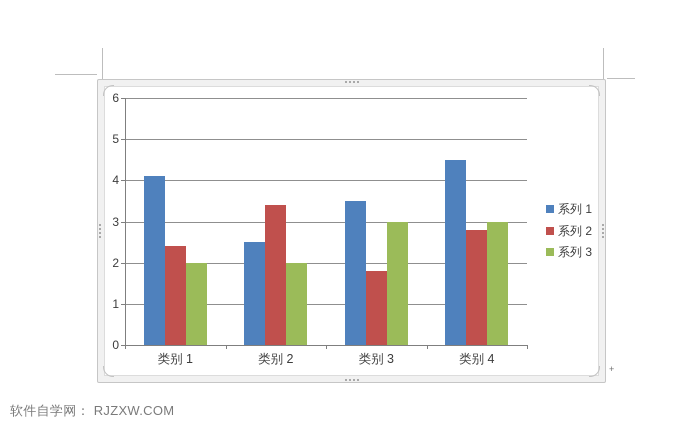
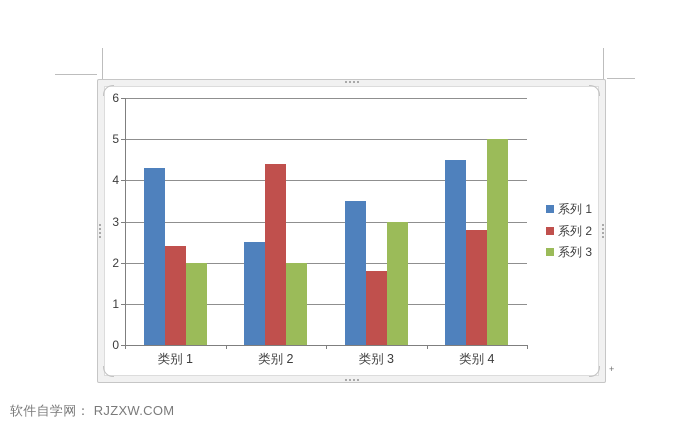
系列 1/类别 1: 4.1 -> 4.3
系列 2/类别 2: 3.4 -> 4.4
系列 3/类别 4: 3 -> 5
